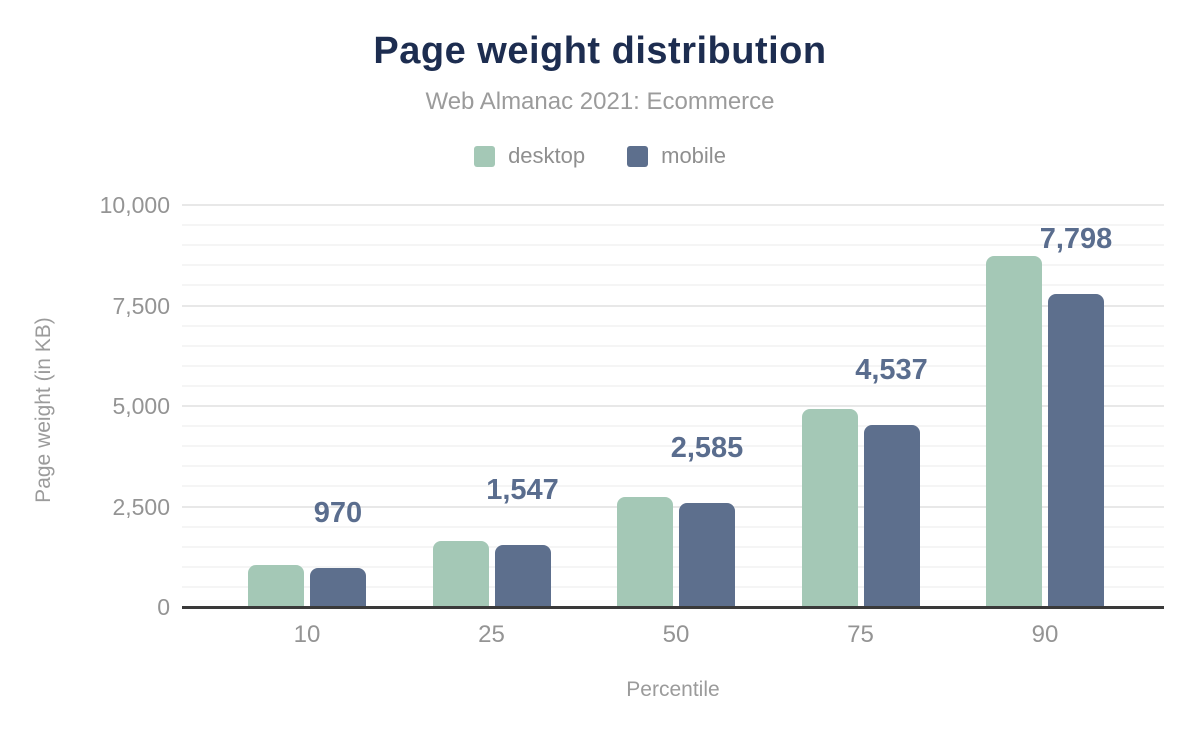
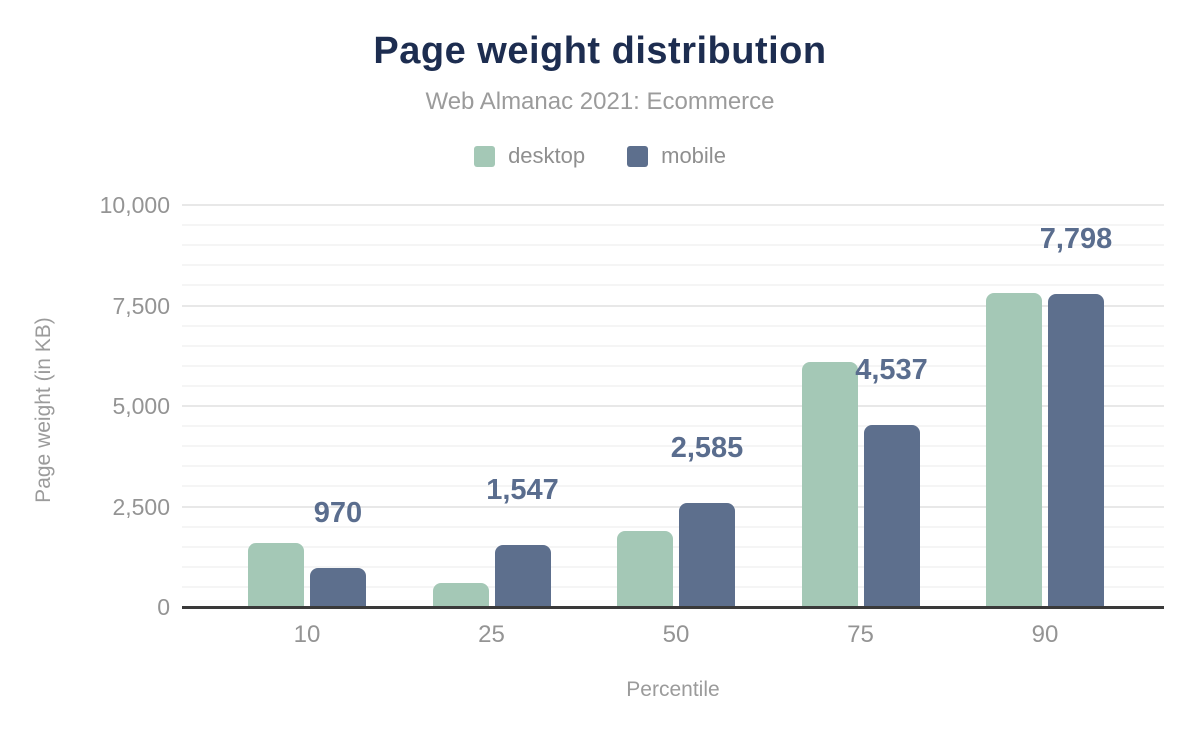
desktop/10: 1000 -> 1600
desktop/25: 1600 -> 600
desktop/50: 2700 -> 1900
desktop/75: 4900 -> 6100
desktop/90: 8700 -> 7800
